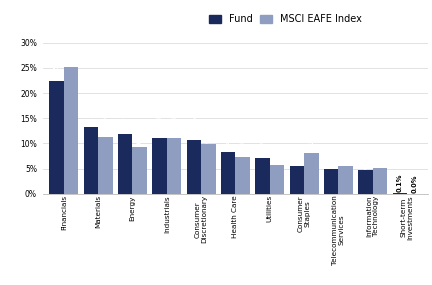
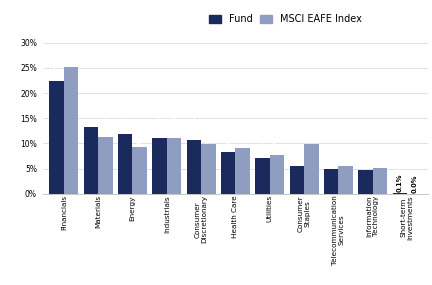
MSCI EAFE Index/Health Care: 7.3% -> 9.0%
MSCI EAFE Index/Utilities: 5.8% -> 7.8%
MSCI EAFE Index/Consumer Staples: 8.1% -> 9.8%
